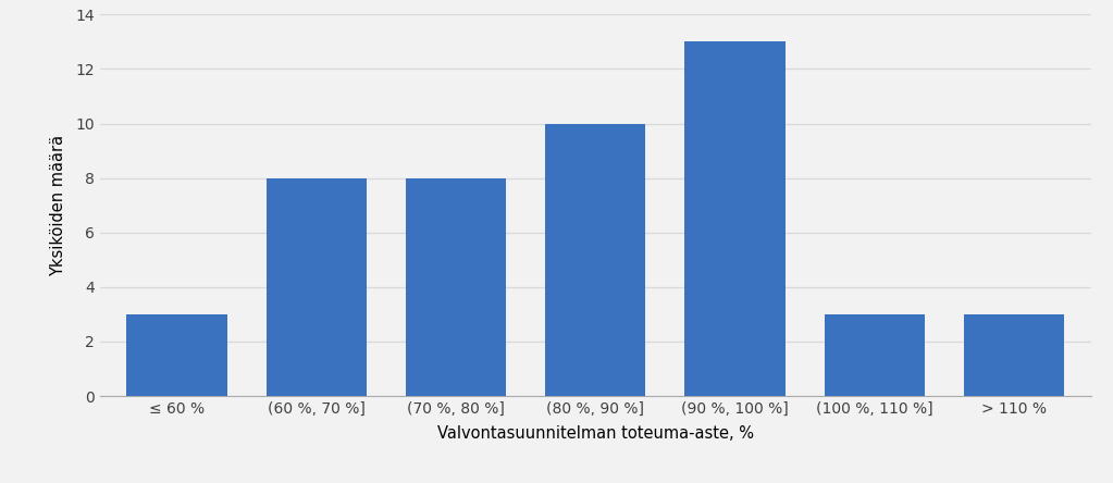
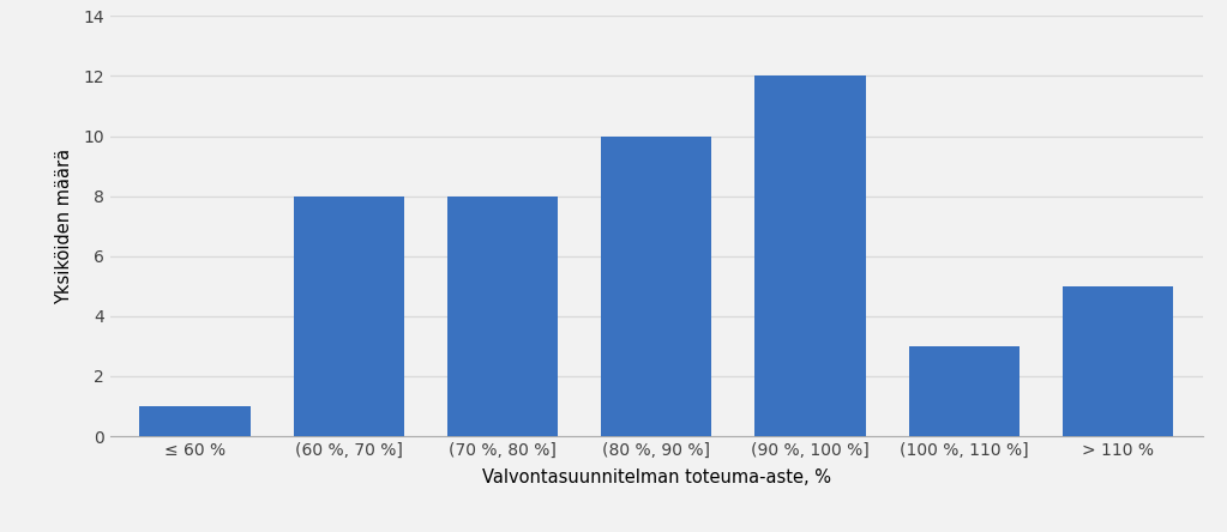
≤ 60 %: 3 -> 1
(90 %, 100 %]: 13 -> 12
> 110 %: 3 -> 5
